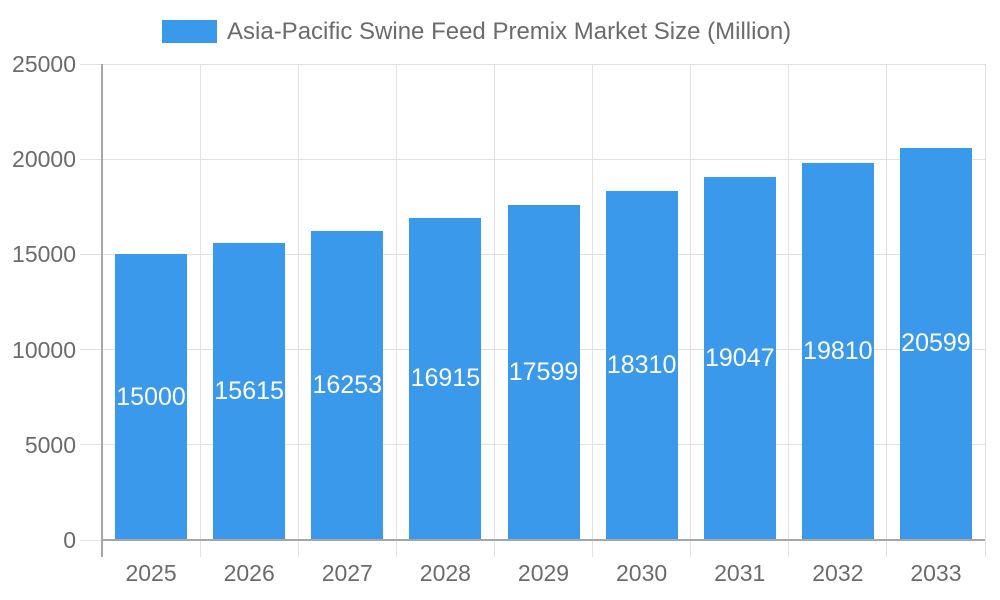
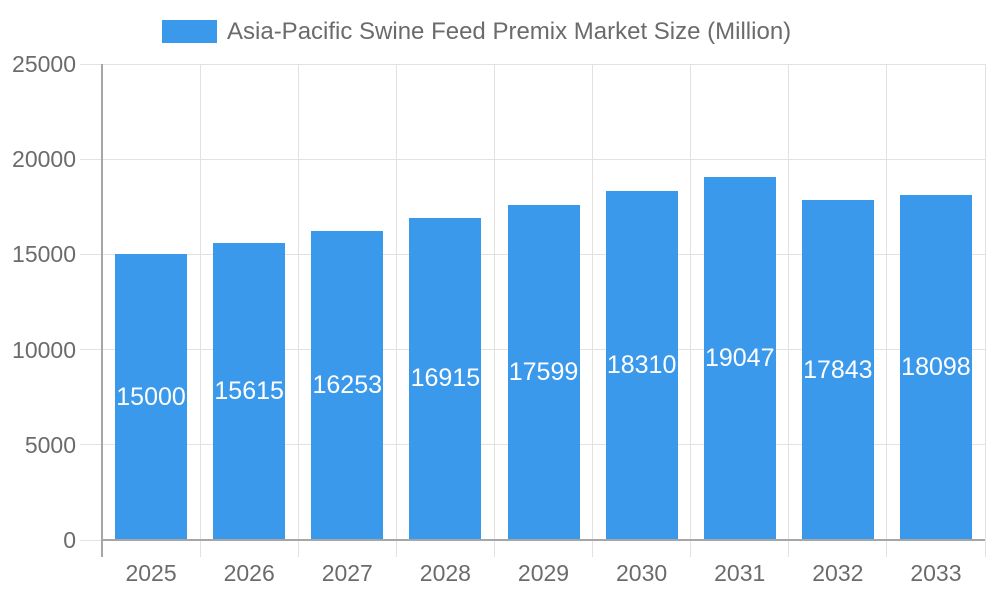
2032: 19810 -> 17843
2033: 20599 -> 18098
